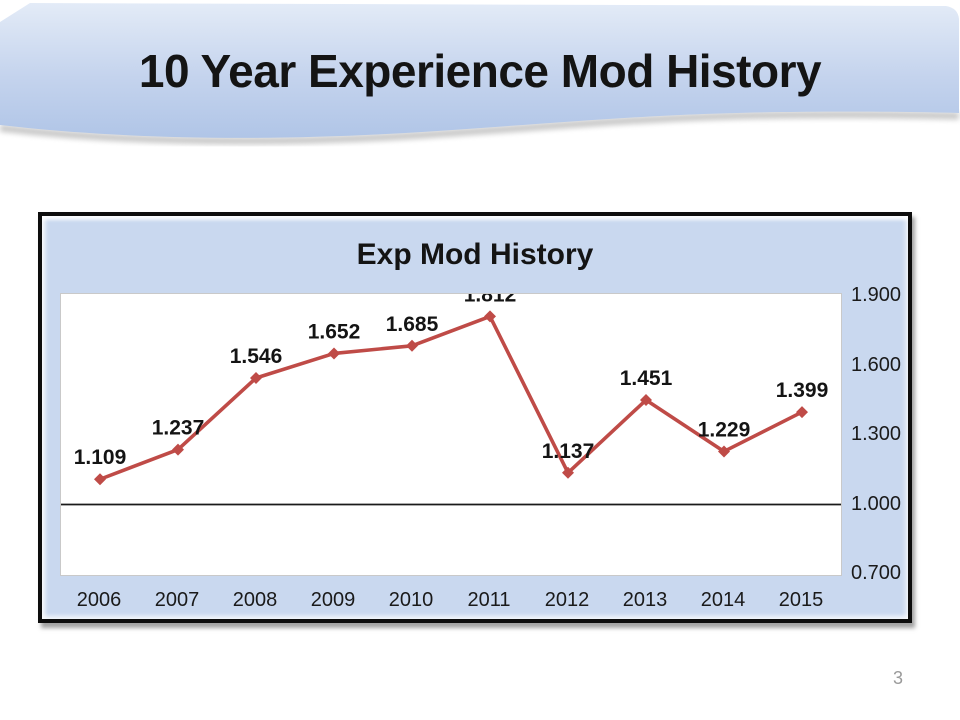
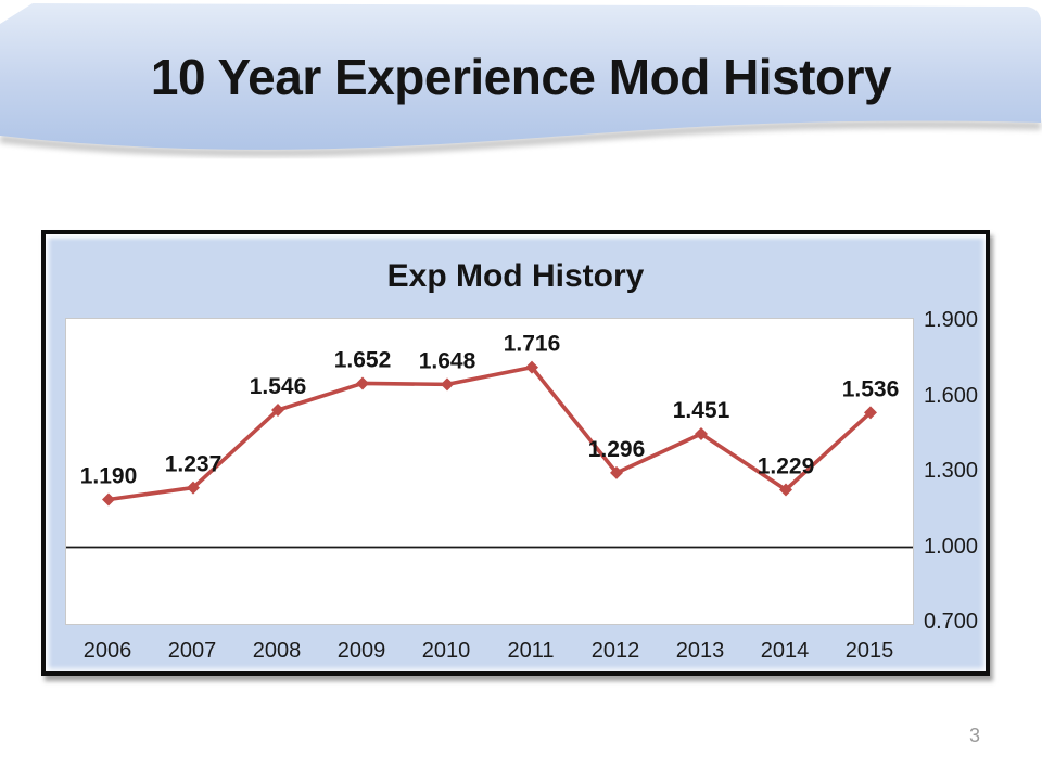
2006: 1.109 -> 1.190
2010: 1.685 -> 1.648
2011: 1.812 -> 1.716
2012: 1.137 -> 1.296
2015: 1.399 -> 1.536
